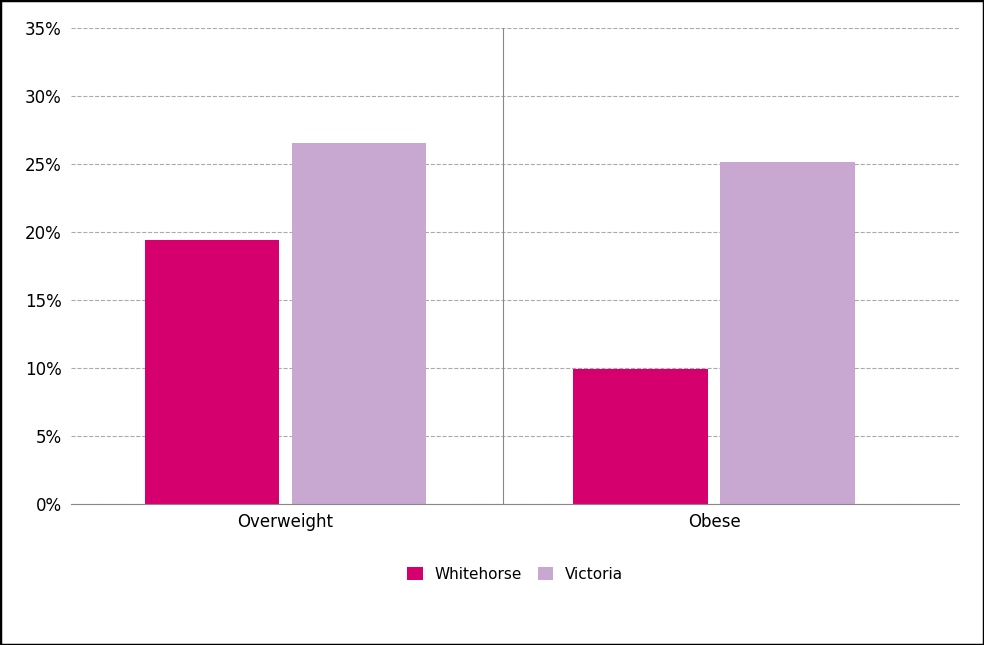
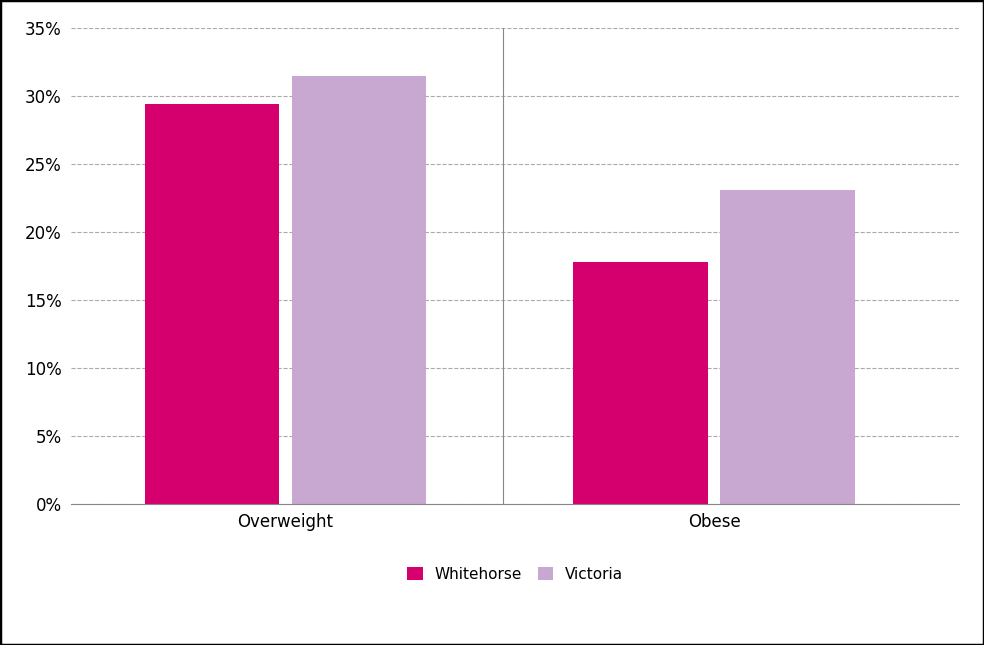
Whitehorse/Overweight: 19.4% -> 29.4%
Victoria/Overweight: 26.6% -> 31.5%
Whitehorse/Obese: 9.9% -> 17.8%
Victoria/Obese: 25.2% -> 23.1%
